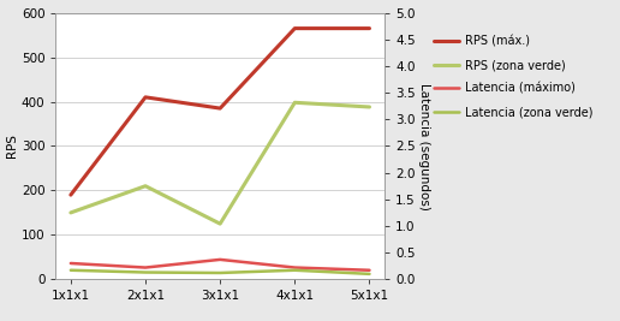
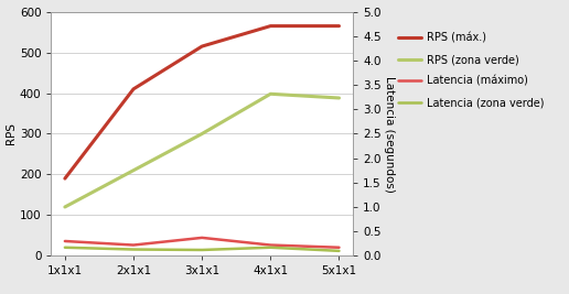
RPS (zona verde)/1x1x1: 150 -> 120
RPS (máx.)/3x1x1: 385 -> 515
RPS (zona verde)/3x1x1: 125 -> 300
